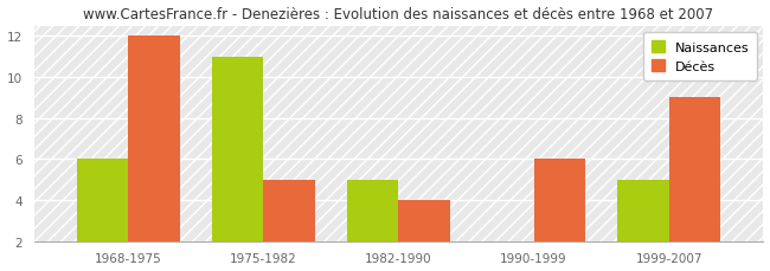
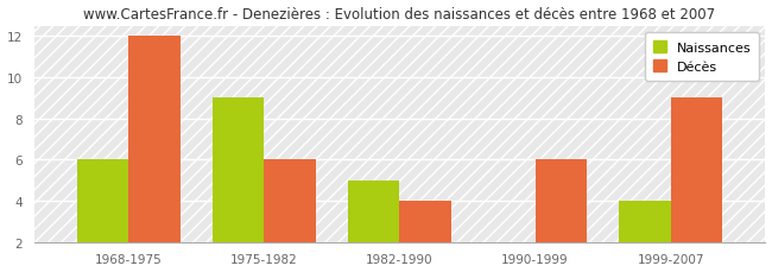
Naissances/1975-1982: 11 -> 9
Décès/1975-1982: 5 -> 6
Naissances/1999-2007: 5 -> 4
